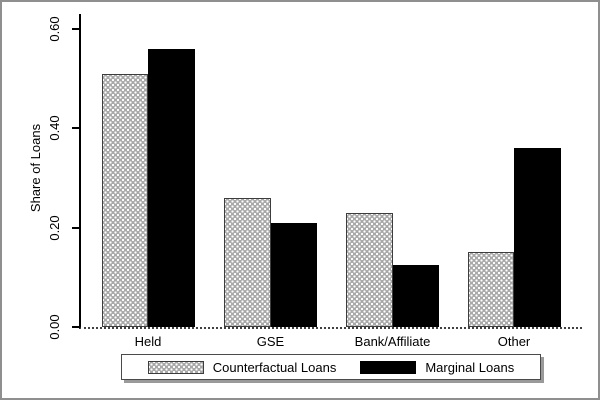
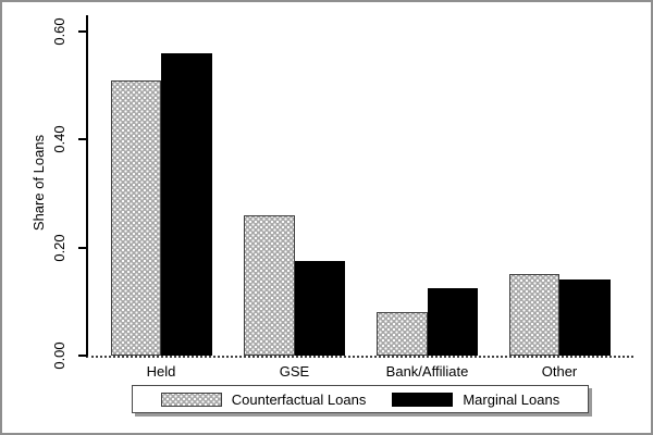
Marginal Loans/GSE: 0.21 -> 0.17
Counterfactual Loans/Bank/Affiliate: 0.23 -> 0.08
Marginal Loans/Other: 0.36 -> 0.14
